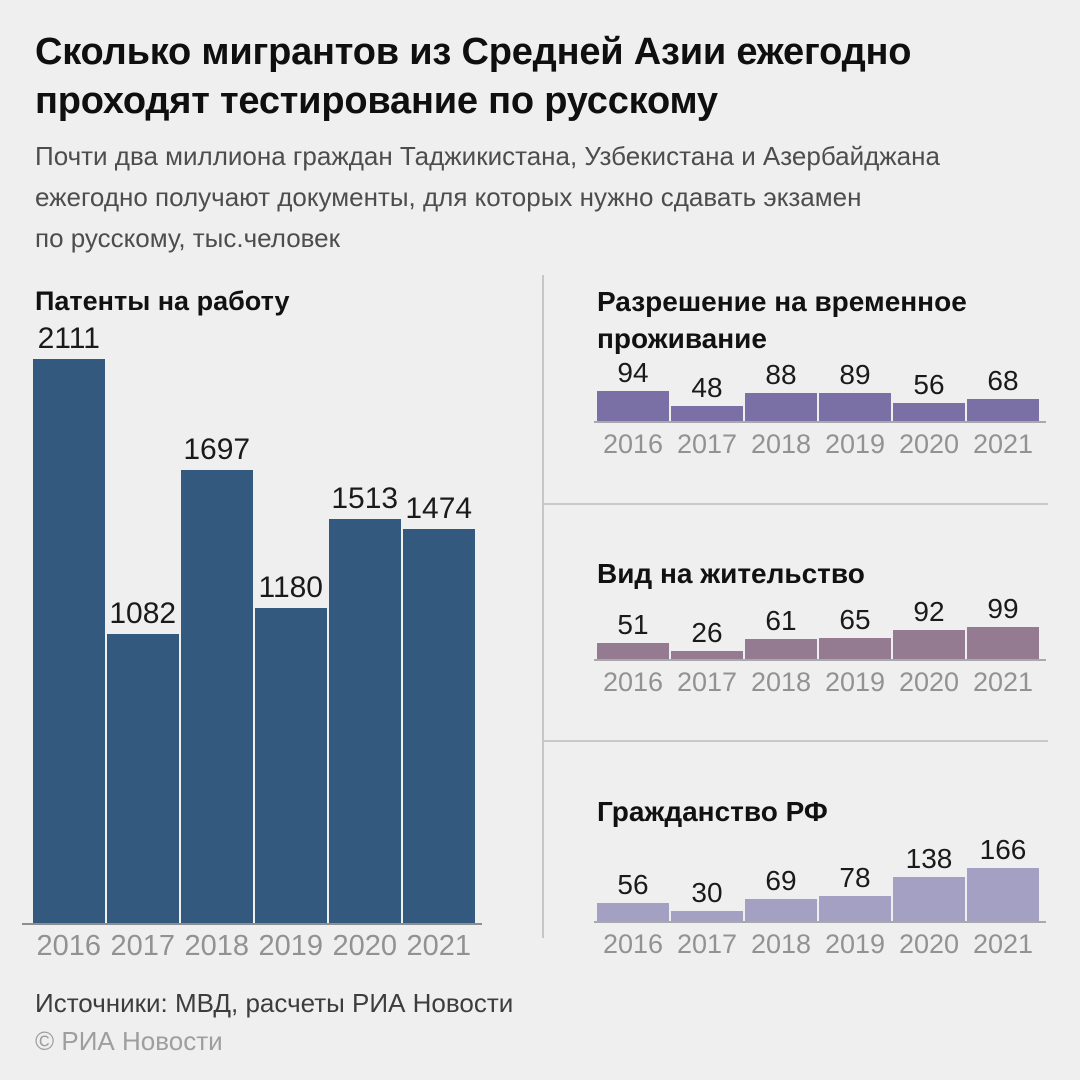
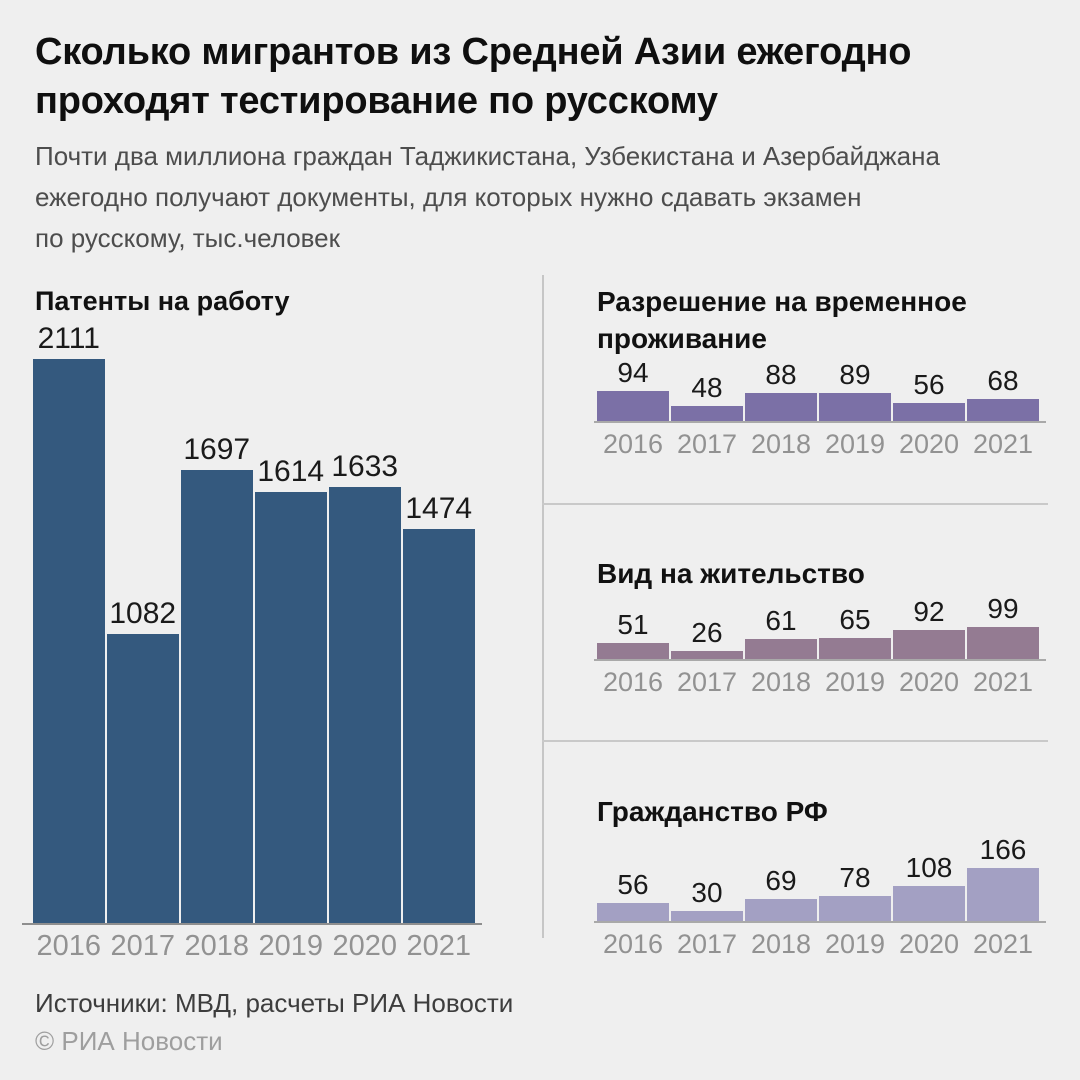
Патенты на работу/2019: 1180 -> 1614
Патенты на работу/2020: 1513 -> 1633
Гражданство РФ/2020: 138 -> 108
